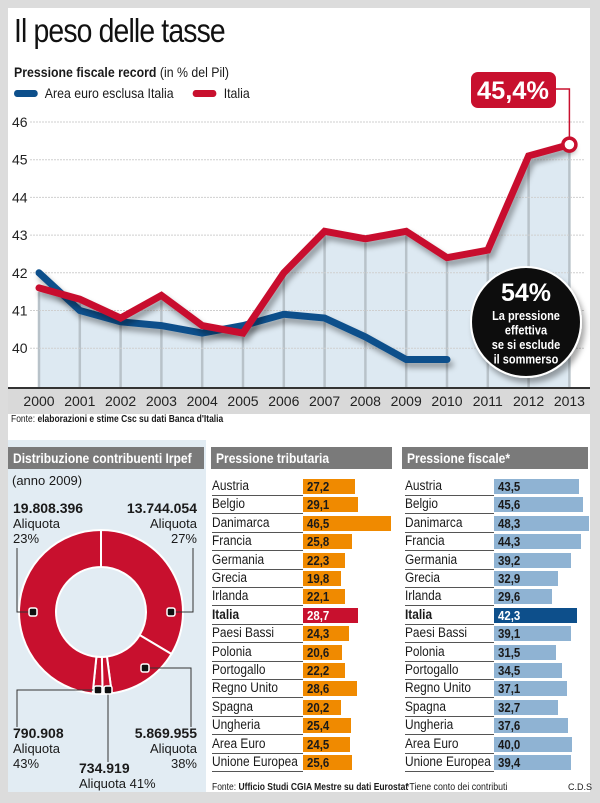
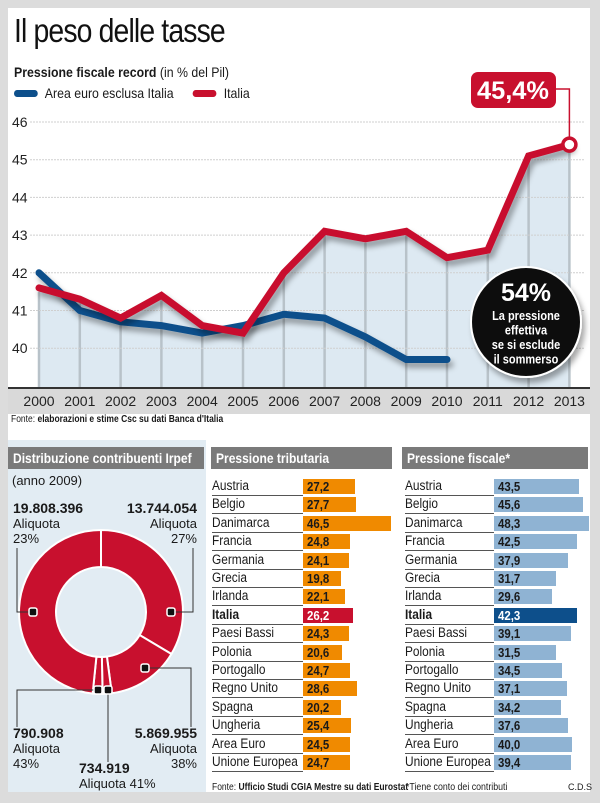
Pressione tributaria/Belgio: 29,1 -> 27,7
Pressione tributaria/Francia: 25,8 -> 24,8
Pressione tributaria/Germania: 22,3 -> 24,1
Pressione tributaria/Italia: 28,7 -> 26,2
Pressione tributaria/Portogallo: 22,2 -> 24,7
Pressione tributaria/Unione Europea: 25,6 -> 24,7
Pressione fiscale*/Francia: 44,3 -> 42,5
Pressione fiscale*/Germania: 39,2 -> 37,9
Pressione fiscale*/Grecia: 32,9 -> 31,7
Pressione fiscale*/Spagna: 32,7 -> 34,2
